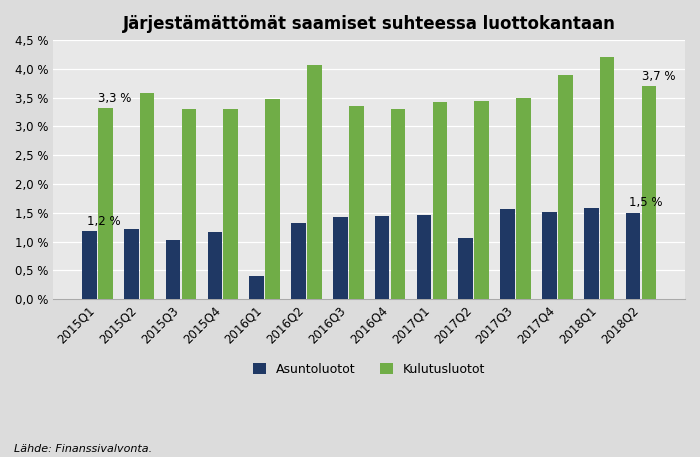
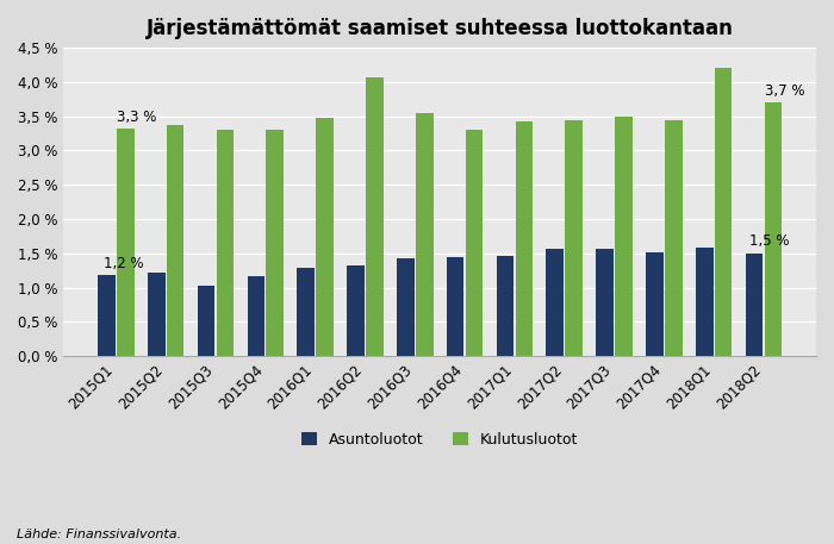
Kulutusluotot/2015Q2: 3,58 % -> 3,38 %
Asuntoluotot/2016Q1: 0,40 % -> 1,28 %
Kulutusluotot/2016Q3: 3,36 % -> 3,55 %
Asuntoluotot/2017Q2: 1,06 % -> 1,56 %
Kulutusluotot/2017Q4: 3,90 % -> 3,45 %
